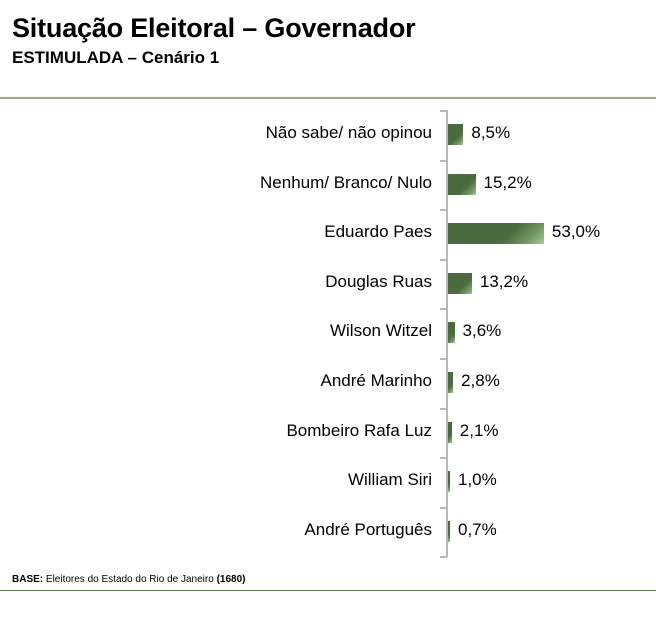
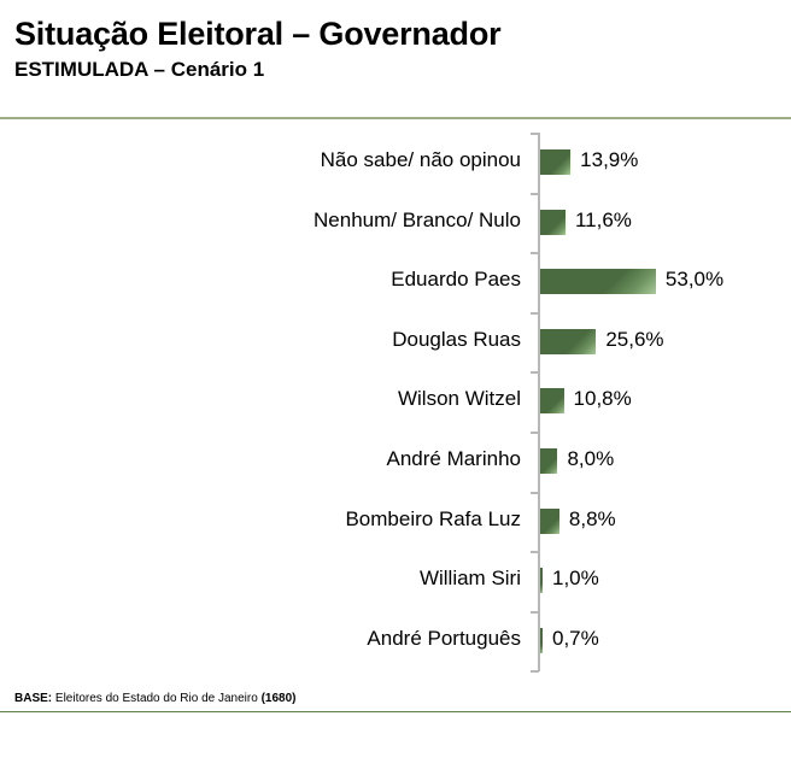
Não sabe/ não opinou: 8,5% -> 13,9%
Nenhum/ Branco/ Nulo: 15,2% -> 11,6%
Douglas Ruas: 13,2% -> 25,6%
Wilson Witzel: 3,6% -> 10,8%
André Marinho: 2,8% -> 8,0%
Bombeiro Rafa Luz: 2,1% -> 8,8%
